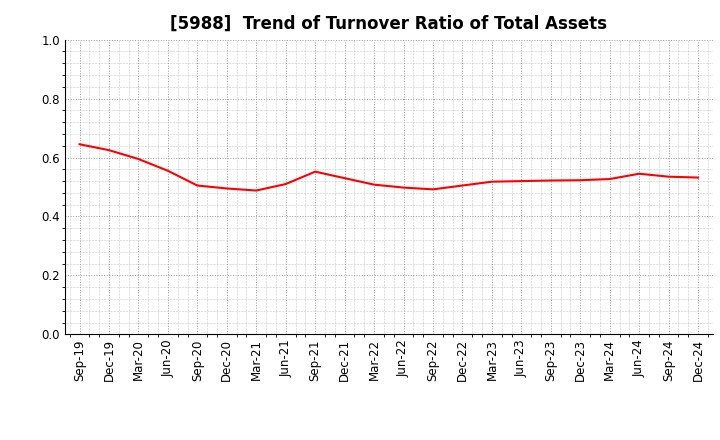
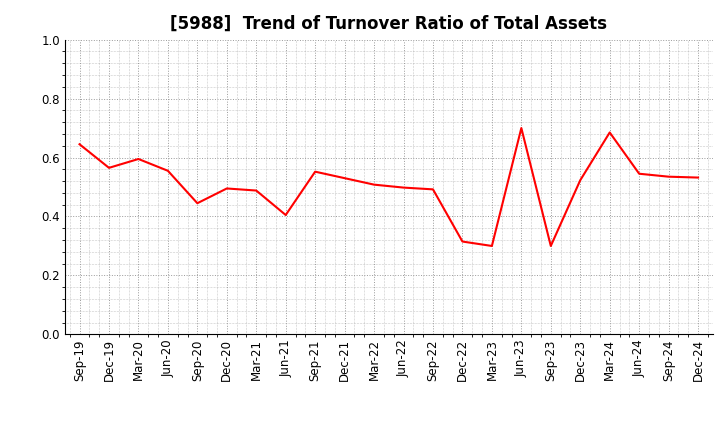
Dec-19: 0.625 -> 0.565
Sep-20: 0.505 -> 0.445
Jun-21: 0.510 -> 0.405
Dec-22: 0.505 -> 0.315
Mar-23: 0.518 -> 0.300
Jun-23: 0.520 -> 0.700
Sep-23: 0.522 -> 0.300
Mar-24: 0.527 -> 0.685
